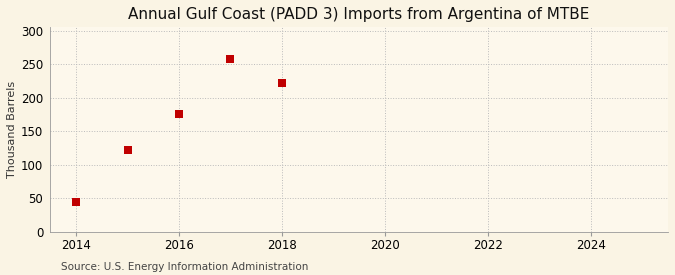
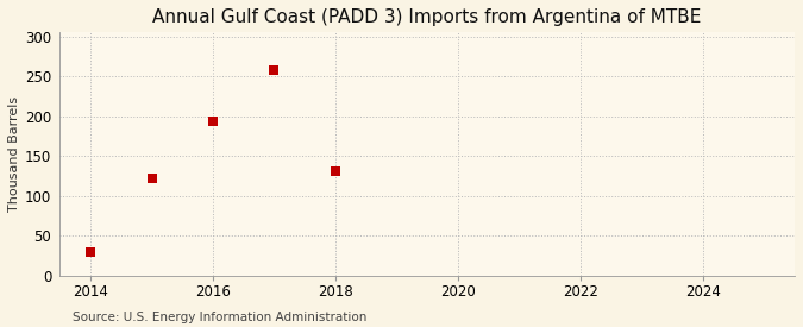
2014: 44 -> 30
2016: 176 -> 193
2018: 222 -> 131
